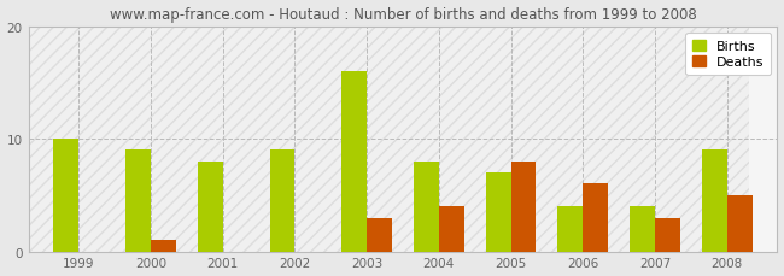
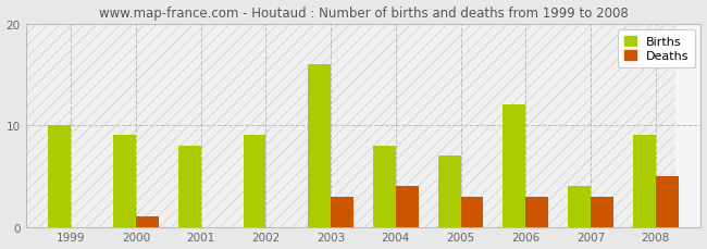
Deaths/2005: 8 -> 3
Births/2006: 4 -> 12
Deaths/2006: 6 -> 3
